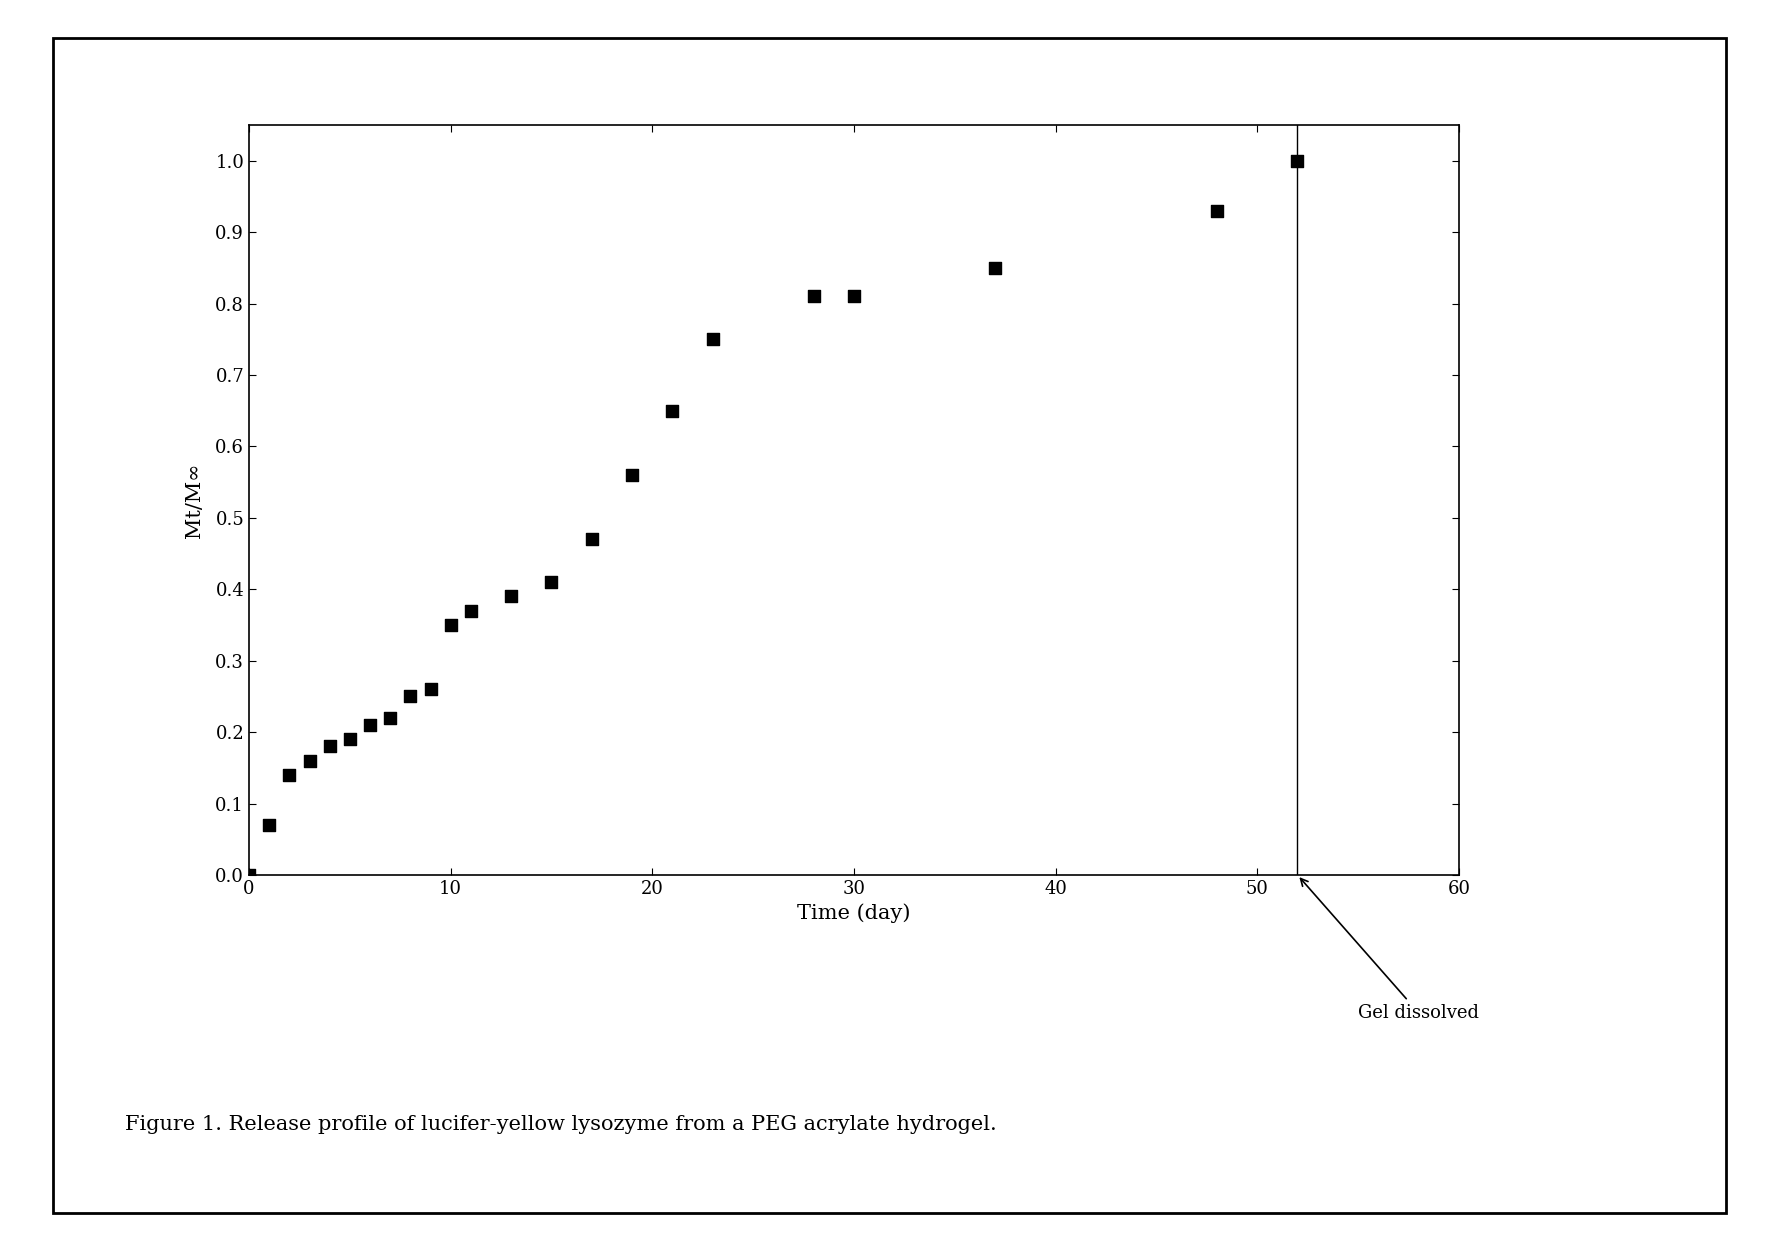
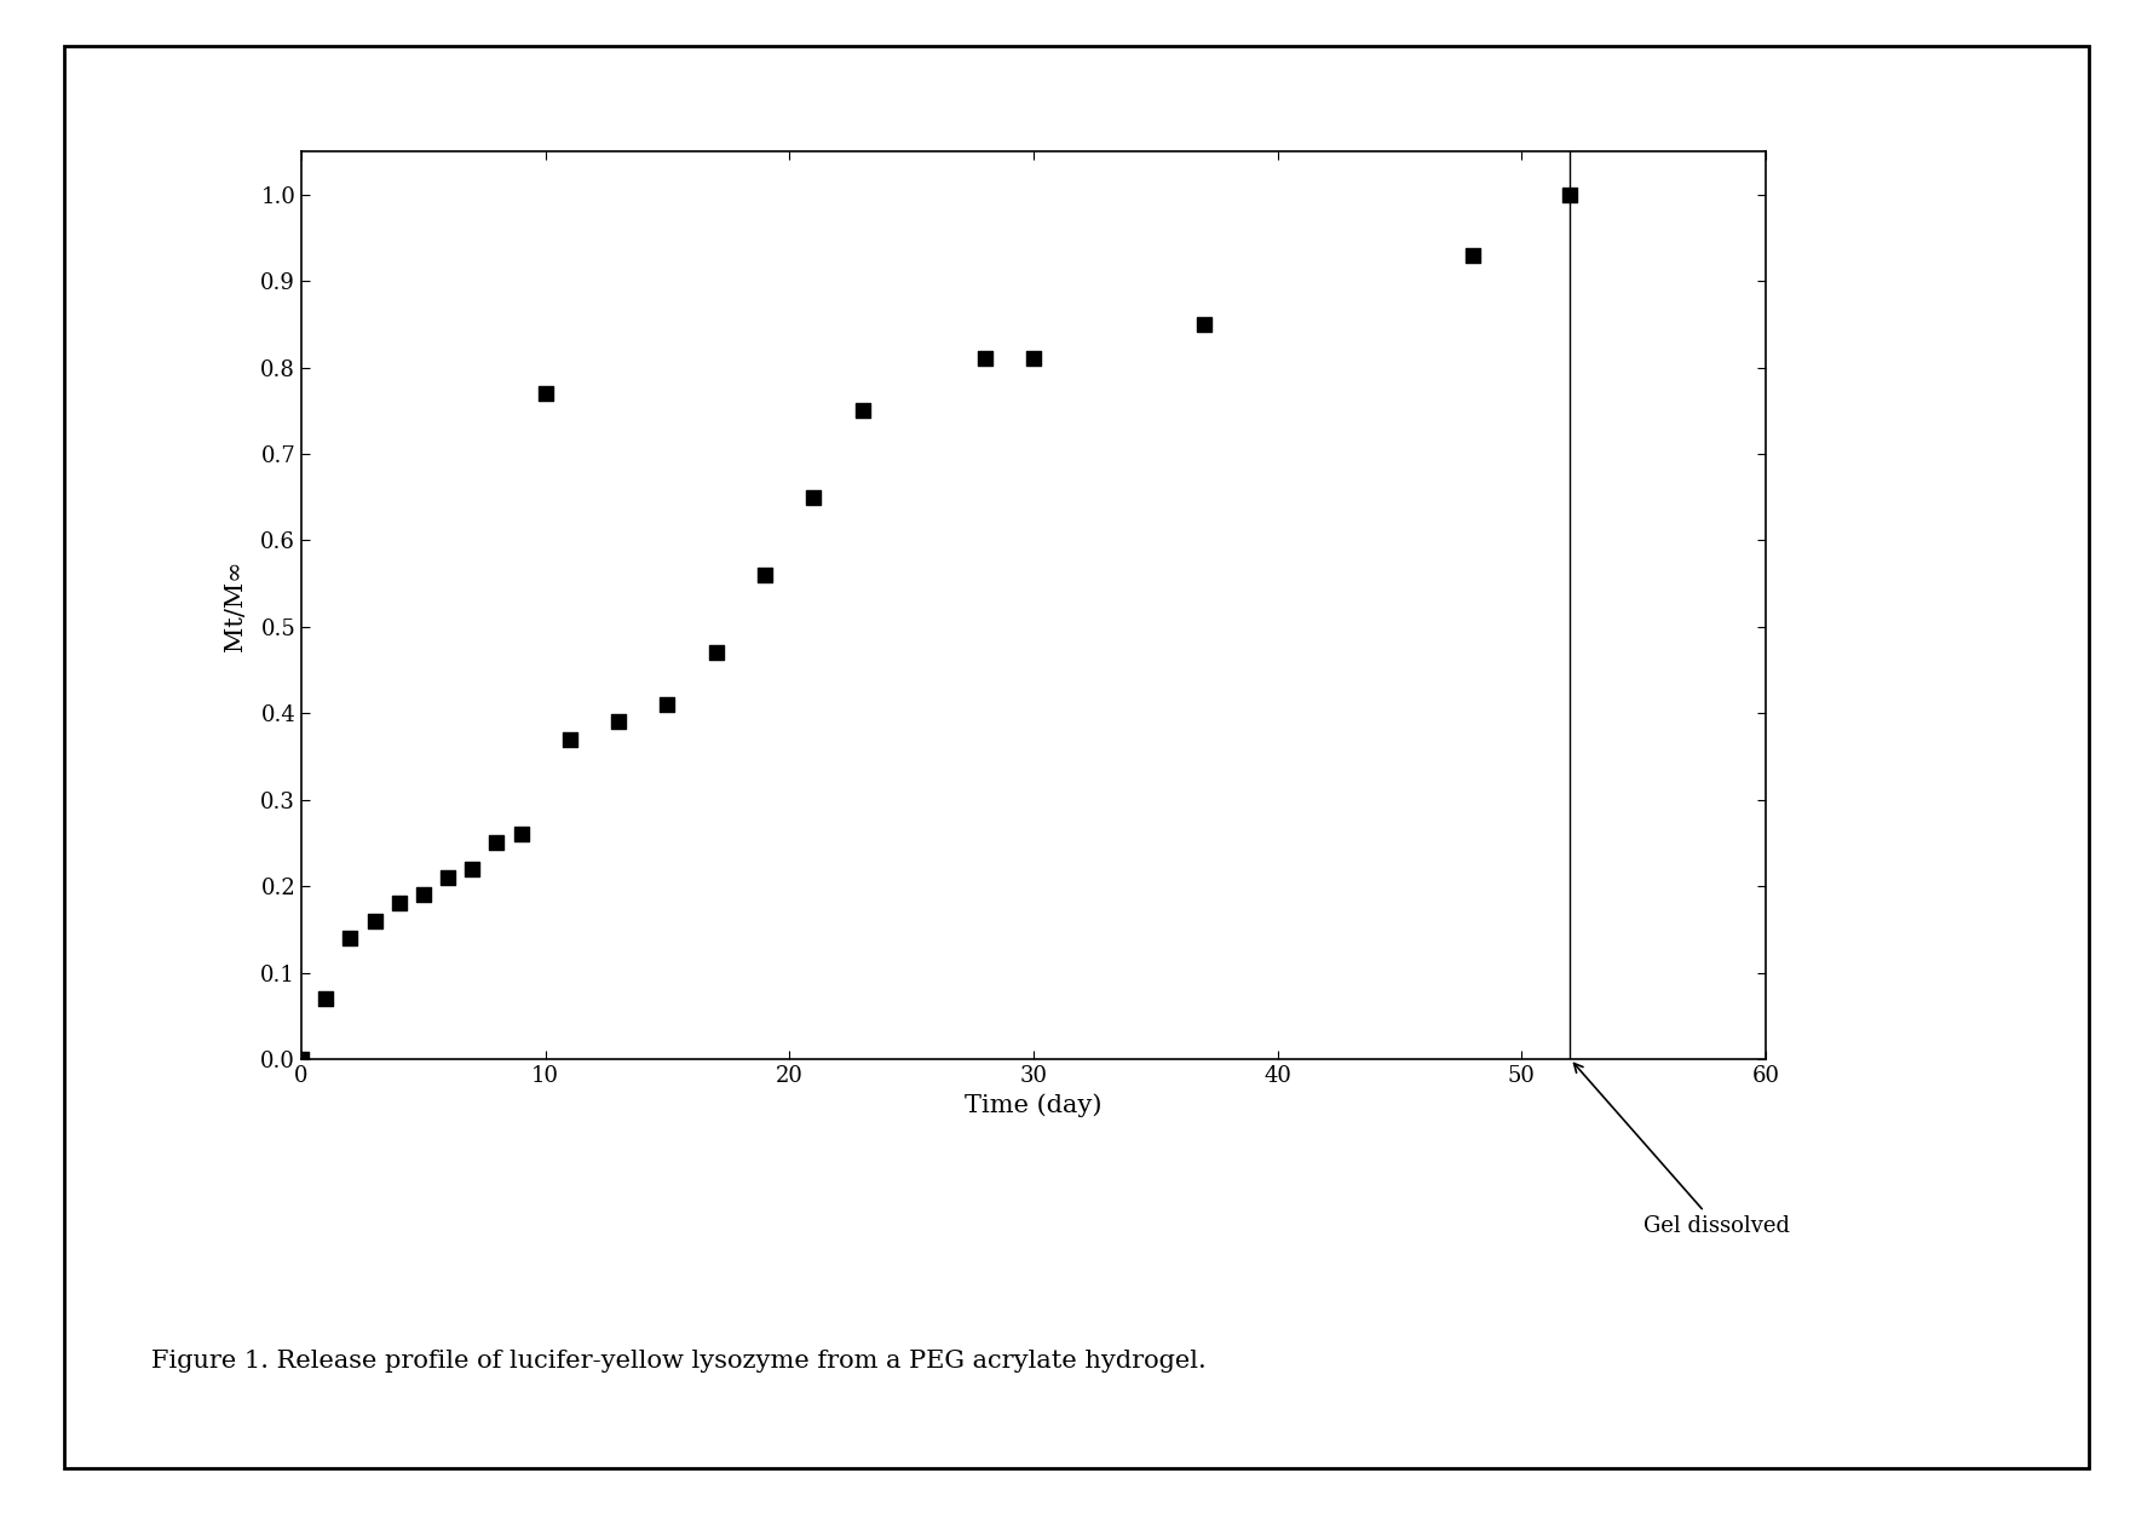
10: 0.35 -> 0.77
